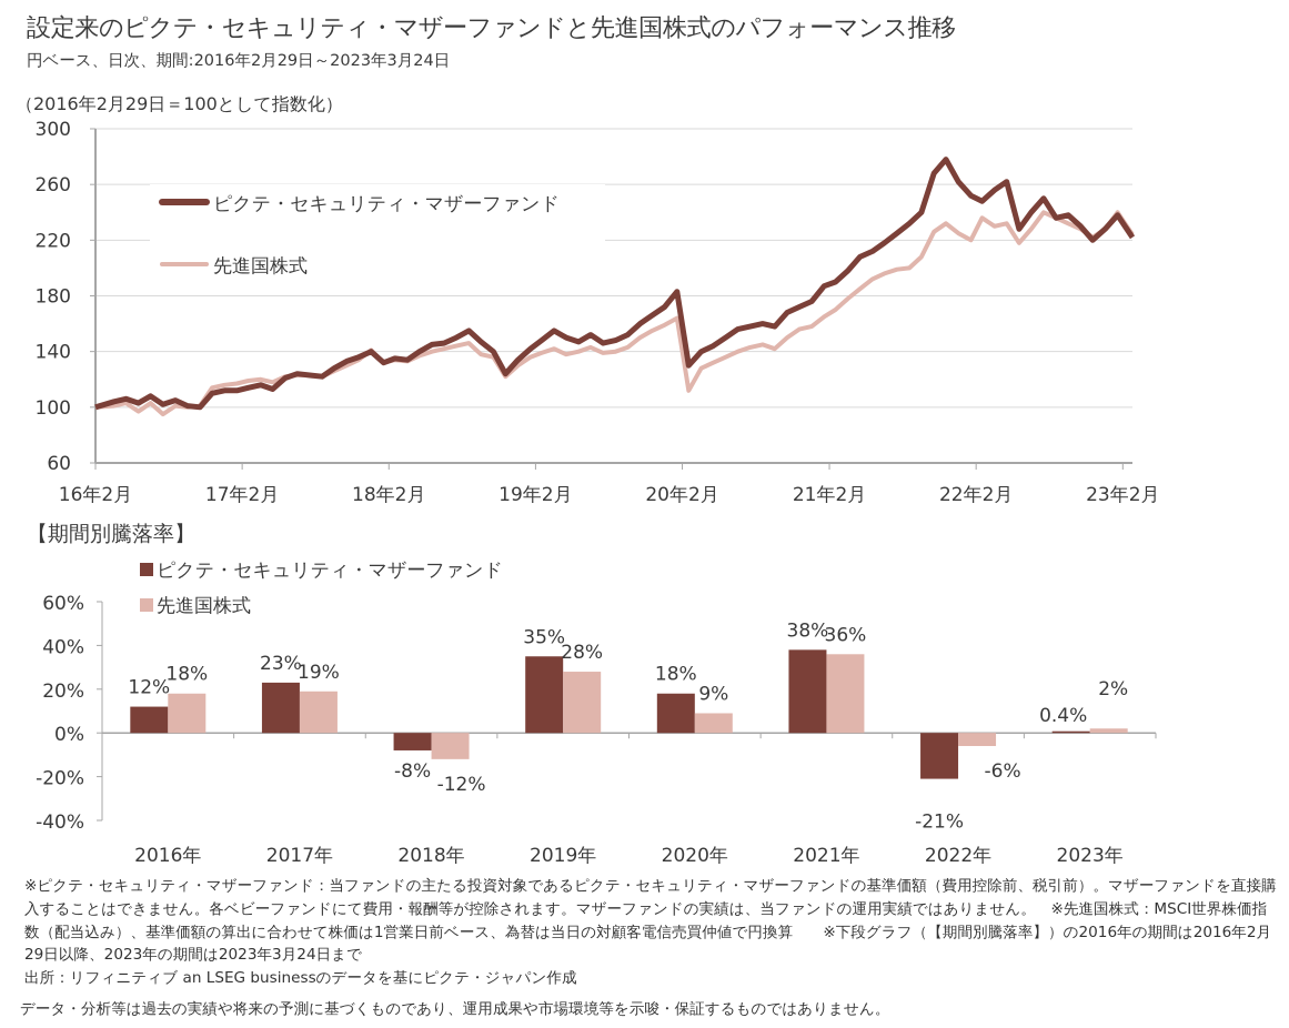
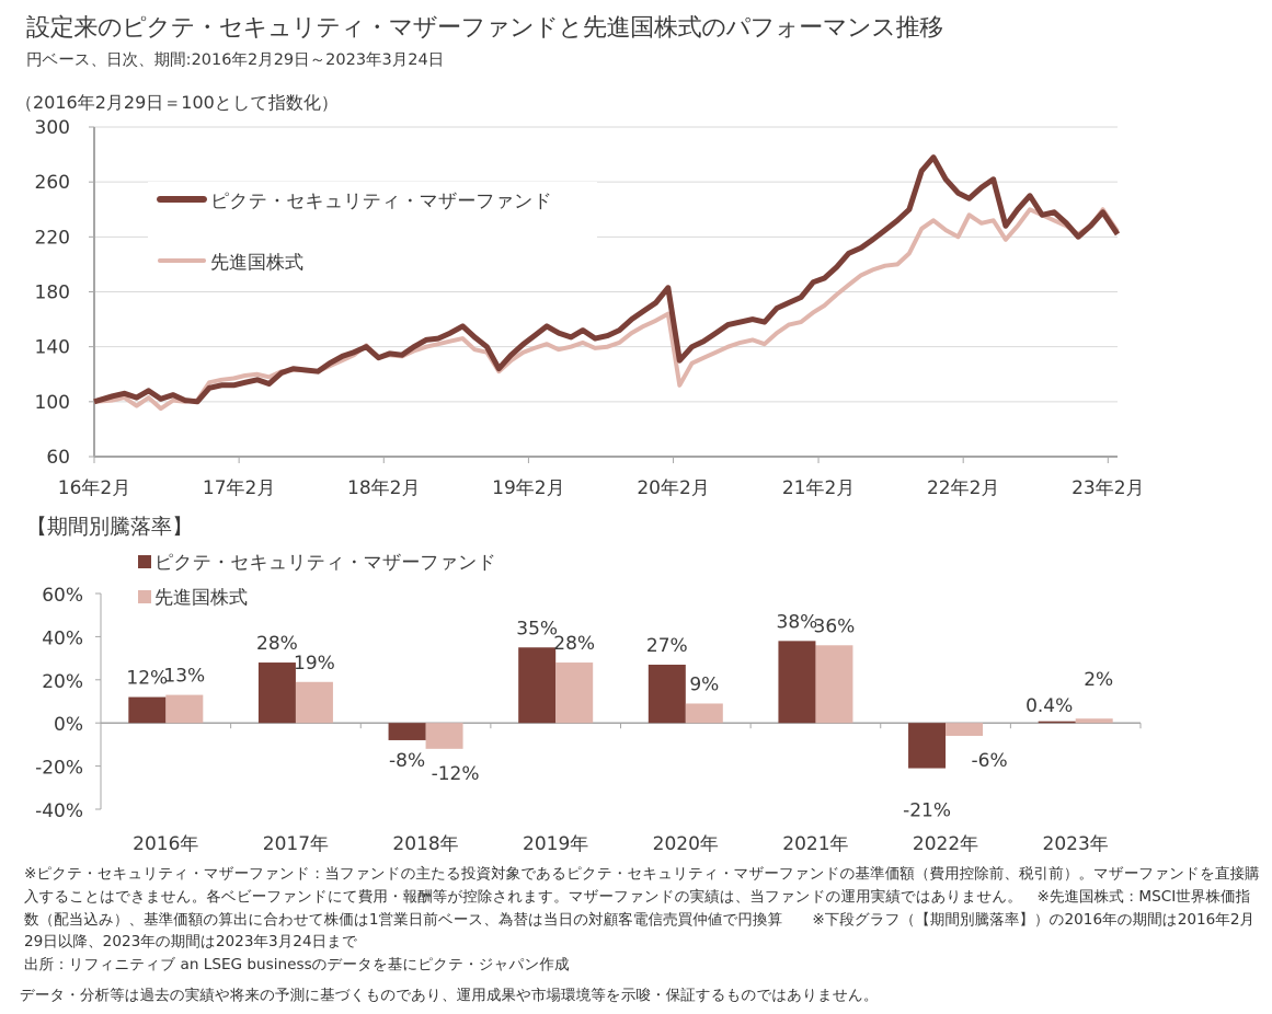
【期間別騰落率】/先進国株式/2016年: 18% -> 13%
【期間別騰落率】/ピクテ・セキュリティ・マザーファンド/2017年: 23% -> 28%
【期間別騰落率】/ピクテ・セキュリティ・マザーファンド/2020年: 18% -> 27%
